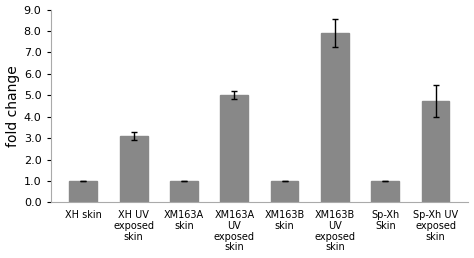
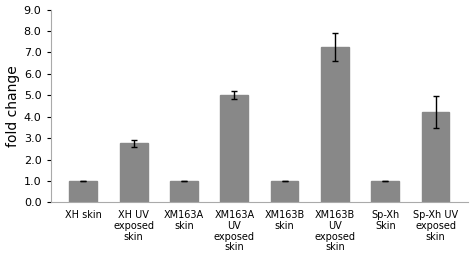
XH UV exposed skin: 3.10 -> 2.75
XM163B UV exposed skin: 7.90 -> 7.25
Sp-Xh UV exposed skin: 4.75 -> 4.20
